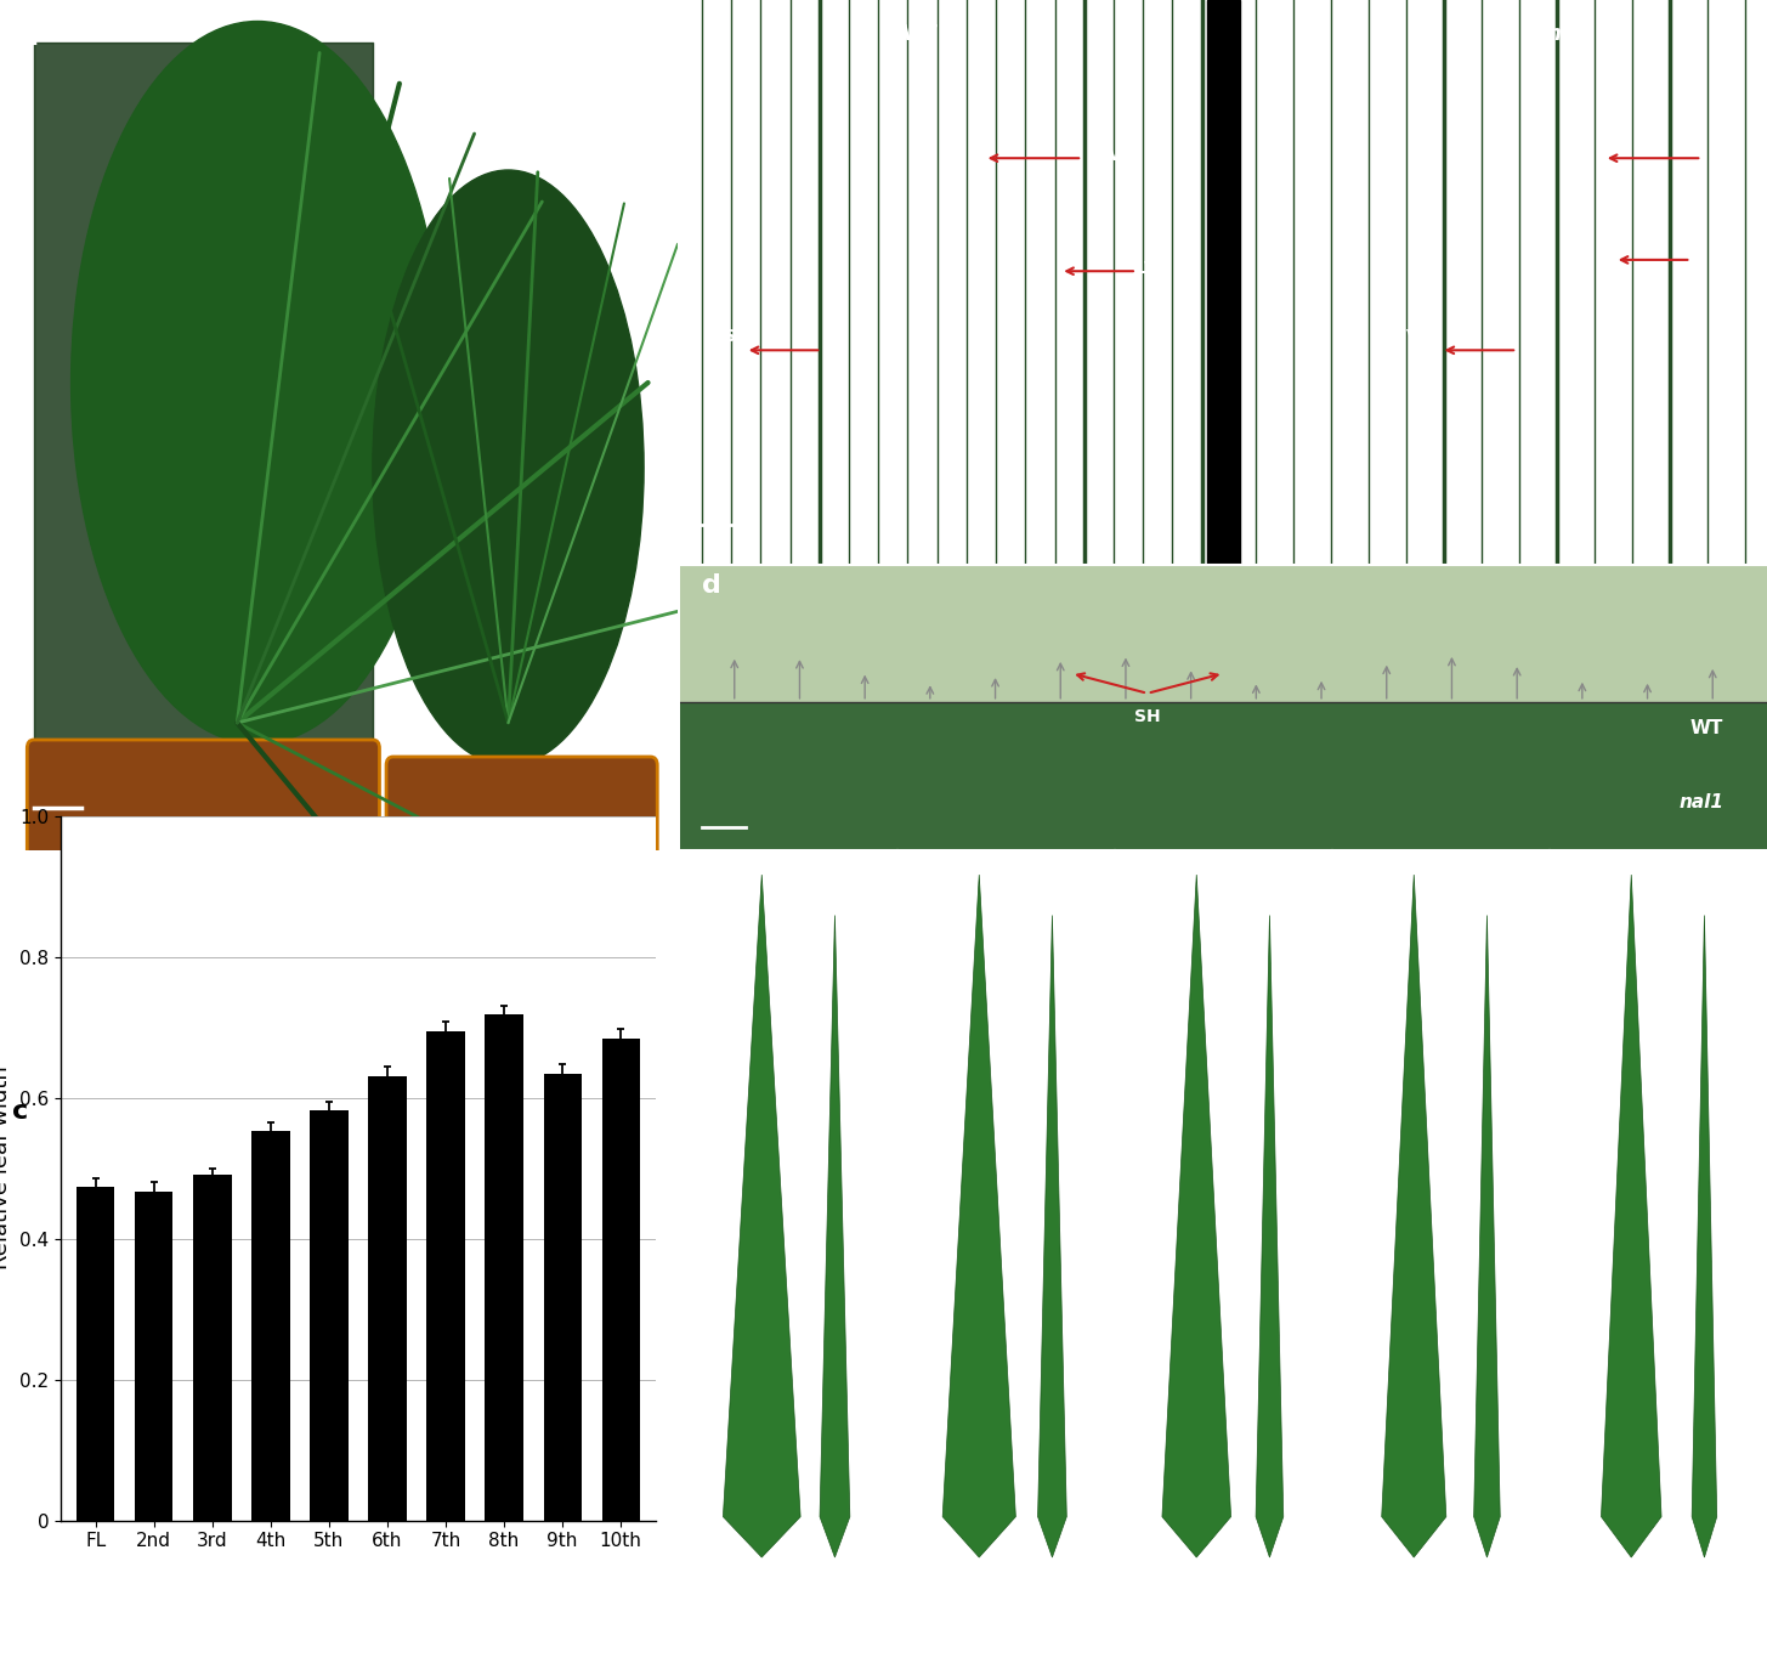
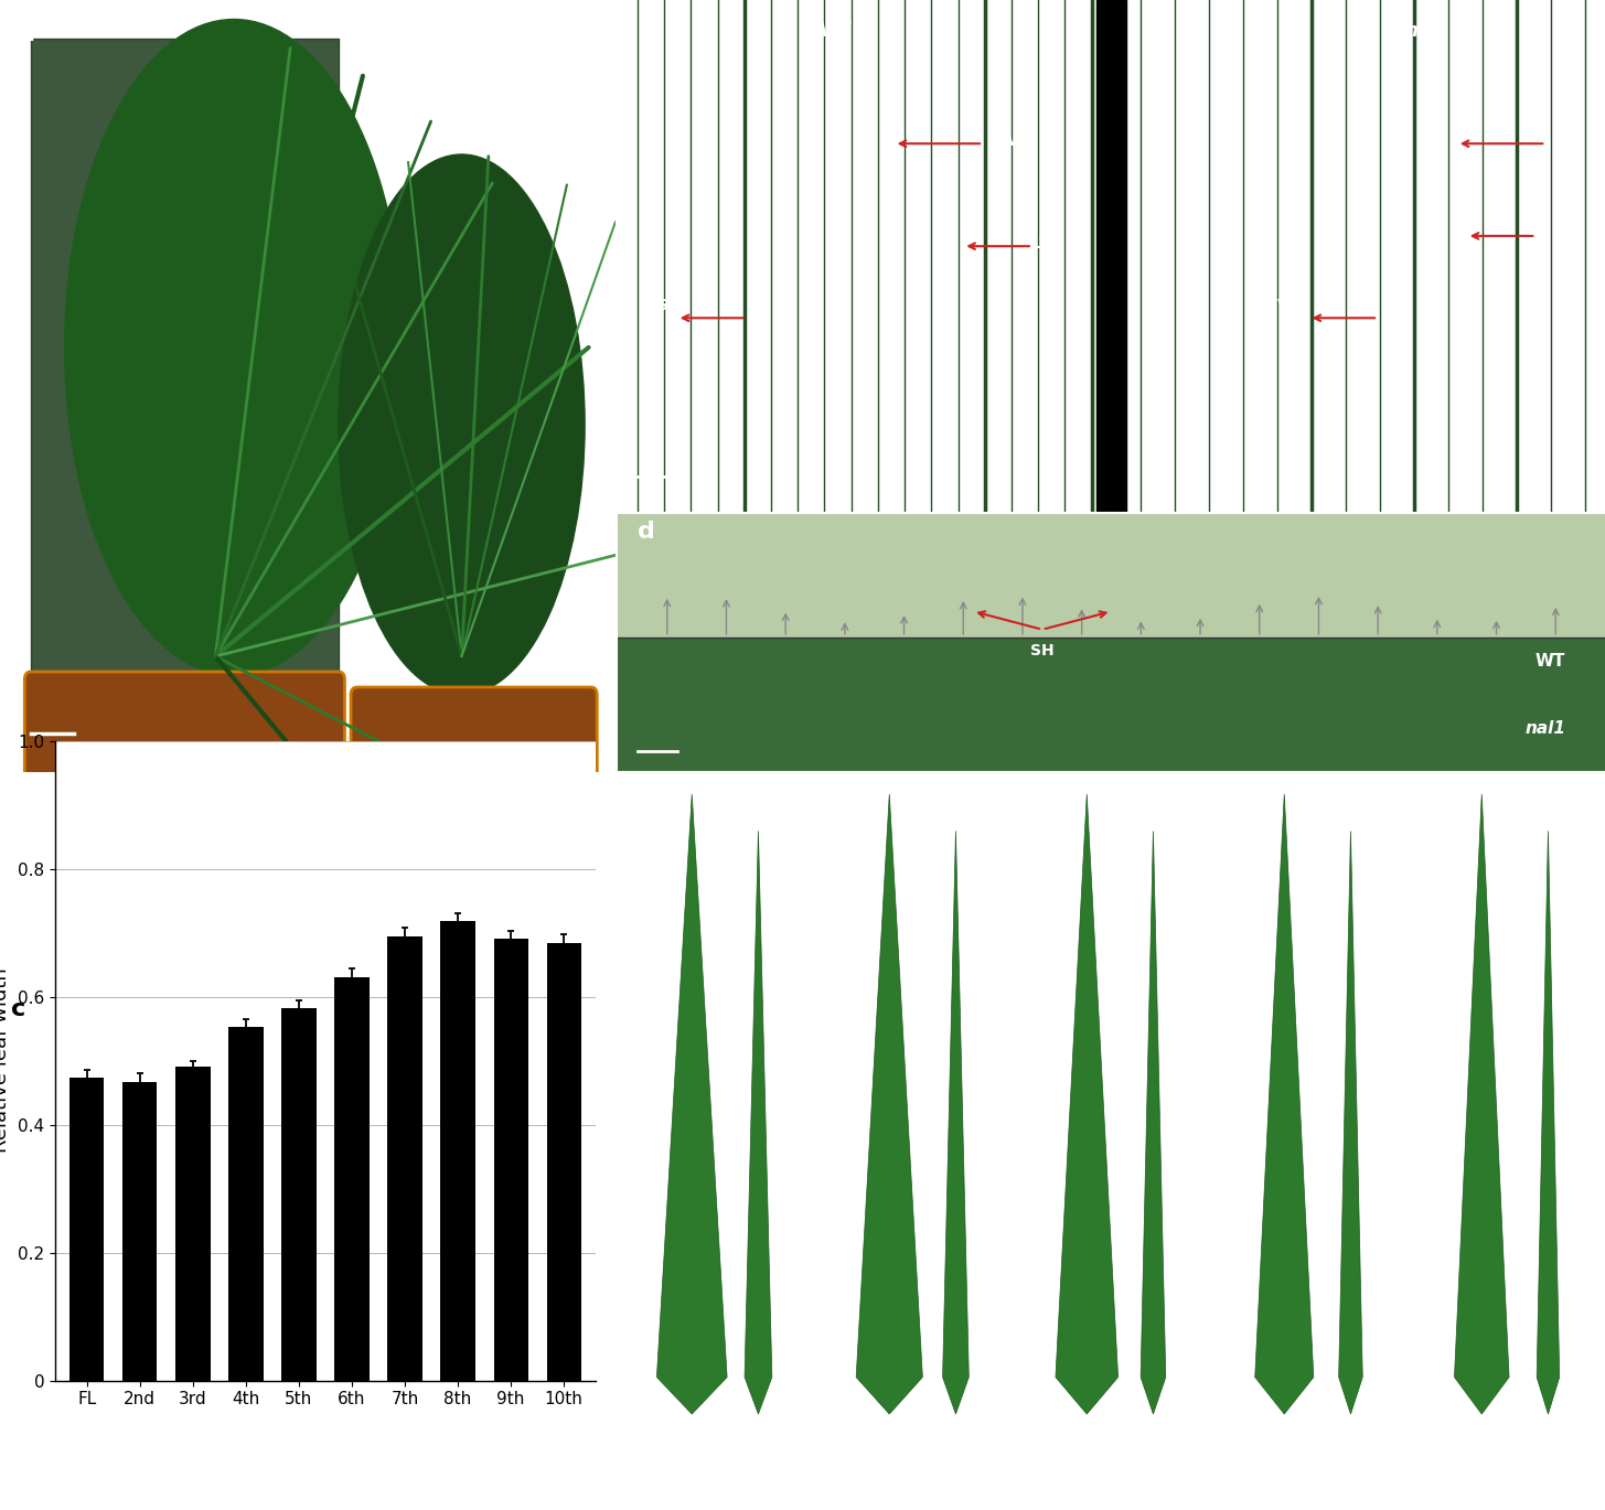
9th: 0.634 -> 0.690
